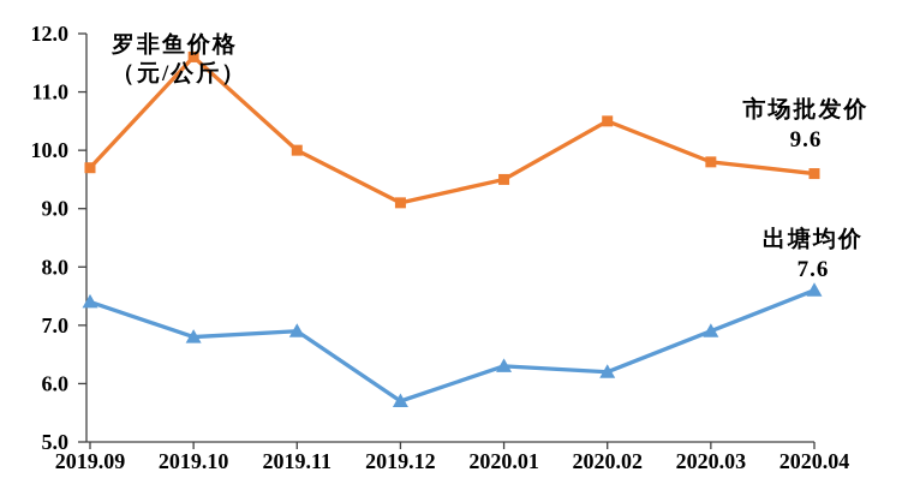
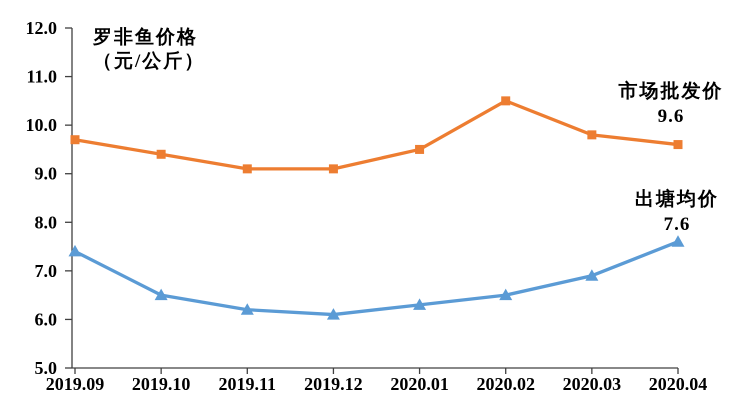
市场批发价/2019.10: 11.6 -> 9.4
出塘均价/2019.10: 6.8 -> 6.5
市场批发价/2019.11: 10.0 -> 9.1
出塘均价/2019.11: 6.9 -> 6.2
出塘均价/2019.12: 5.7 -> 6.1
出塘均价/2020.02: 6.2 -> 6.5
